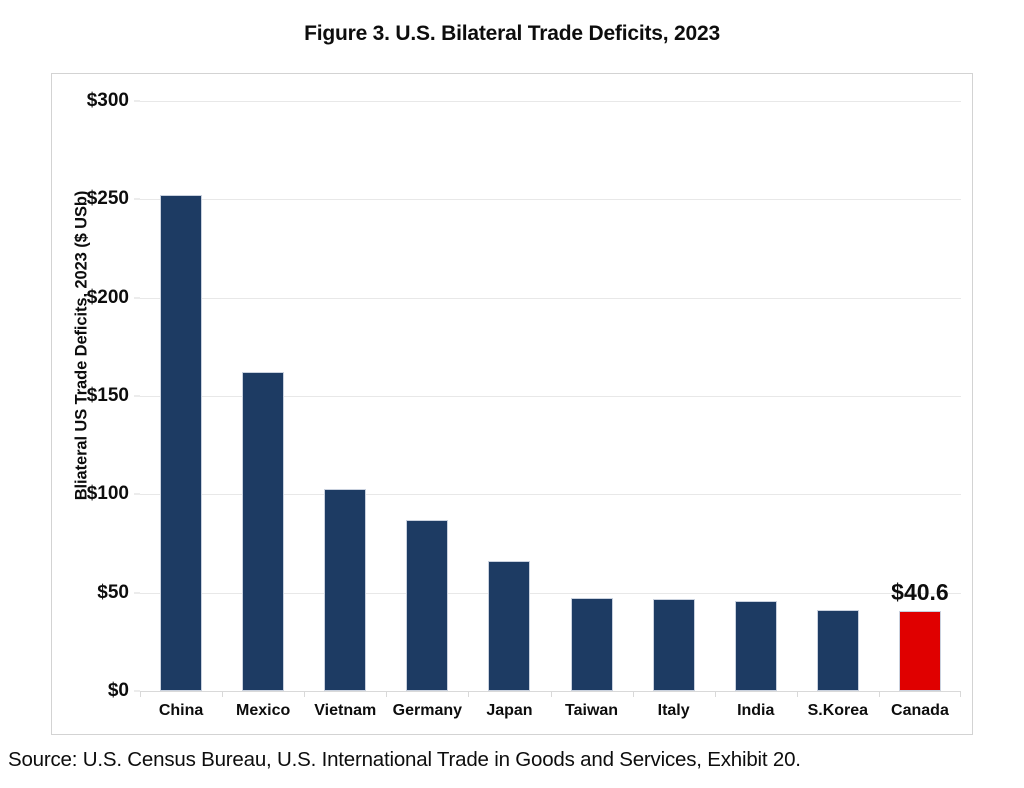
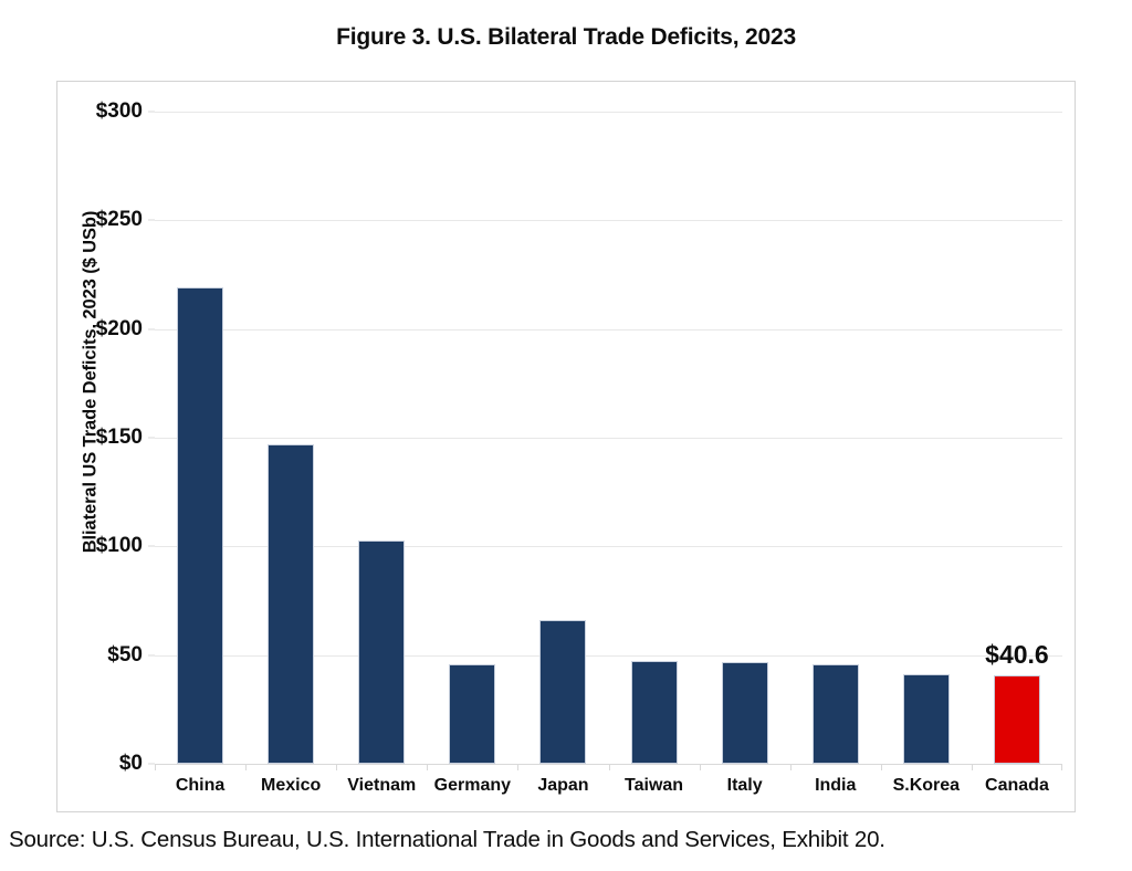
China: $252 -> $219
Mexico: $162 -> $147
Germany: $87 -> $46
